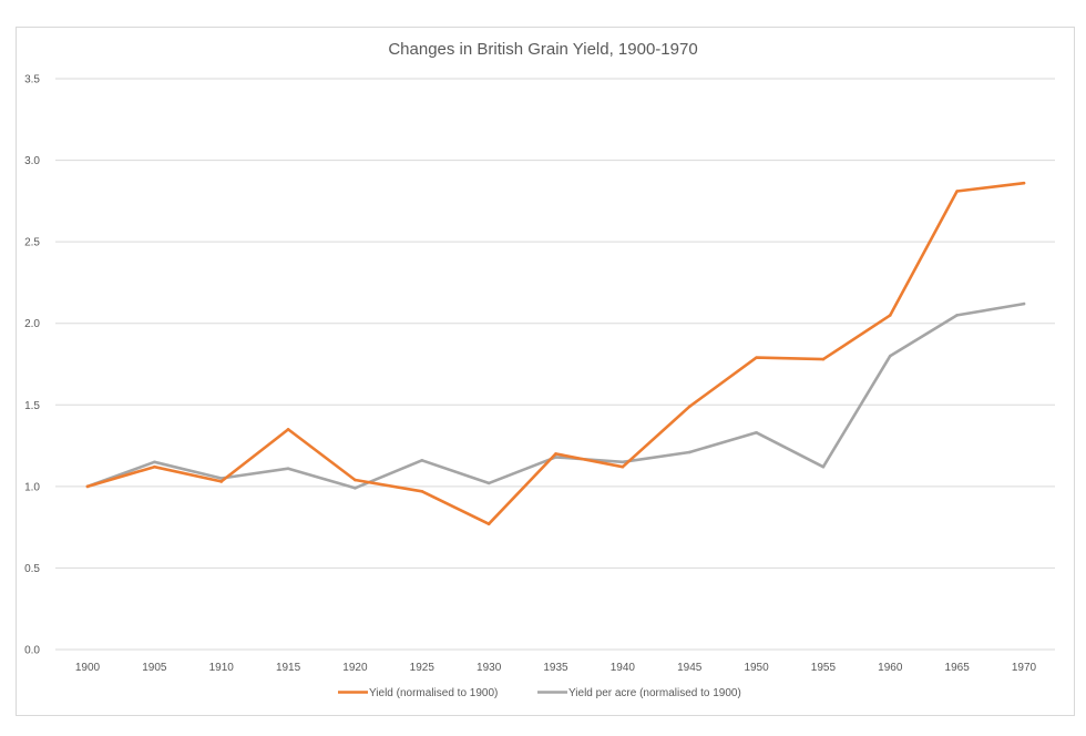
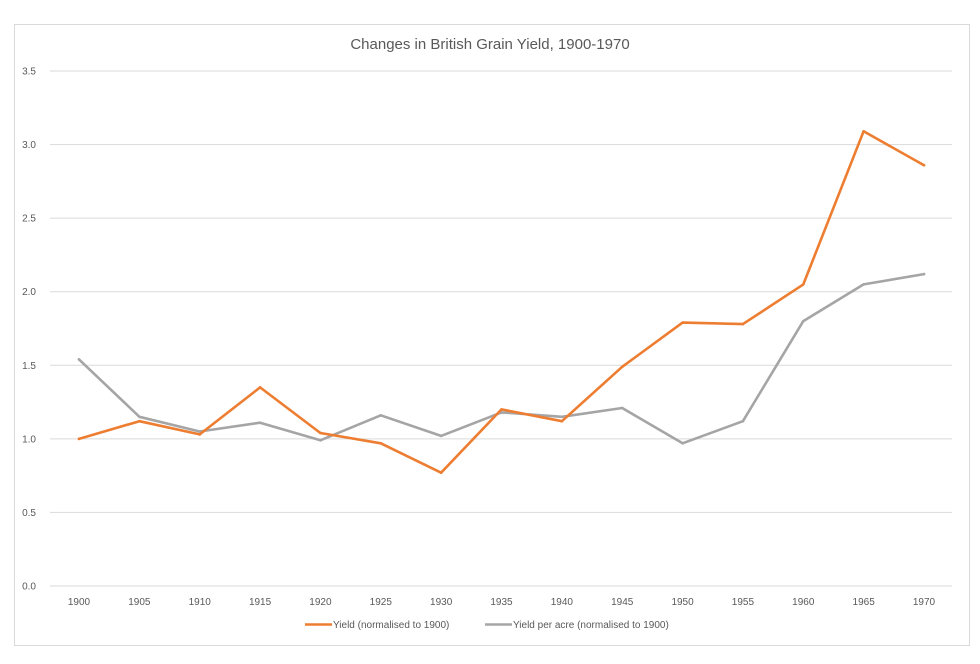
Yield per acre (normalised to 1900)/1900: 1.00 -> 1.54
Yield per acre (normalised to 1900)/1950: 1.33 -> 0.97
Yield (normalised to 1900)/1965: 2.81 -> 3.09
